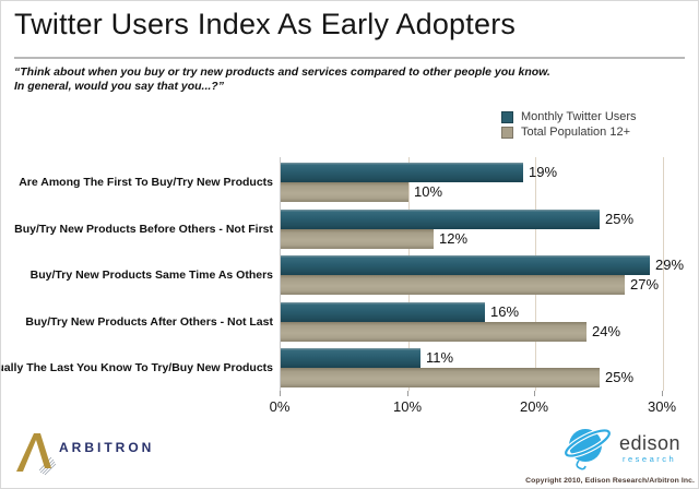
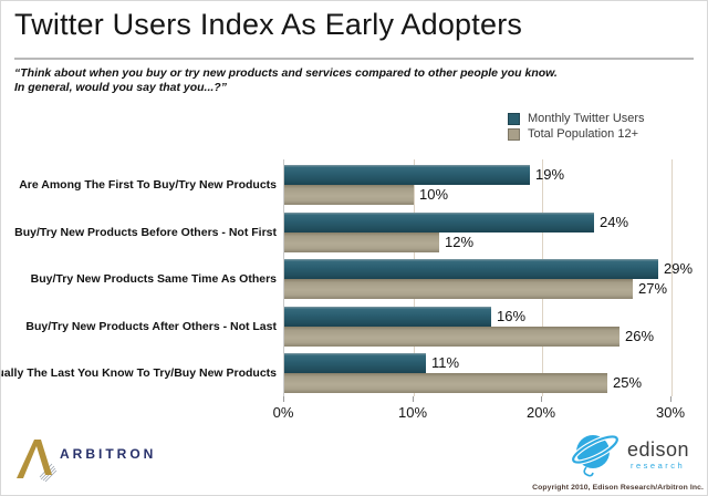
Monthly Twitter Users/Buy/Try New Products Before Others - Not First: 25% -> 24%
Total Population 12+/Buy/Try New Products After Others - Not Last: 24% -> 26%
